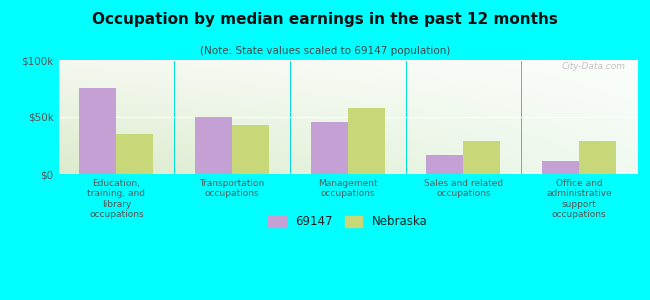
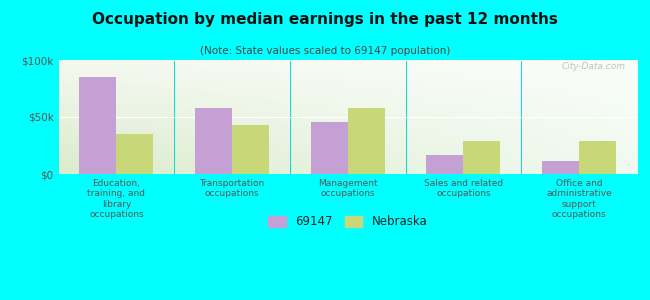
69147/Education, training, and library occupations: $75k -> $85k
69147/Transportation occupations: $50k -> $58k
